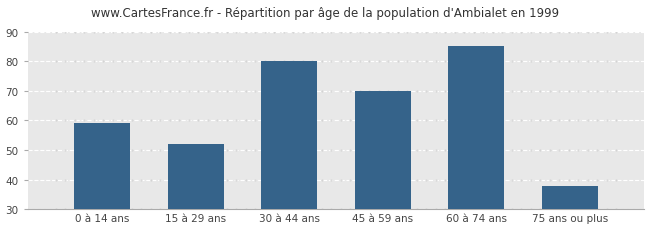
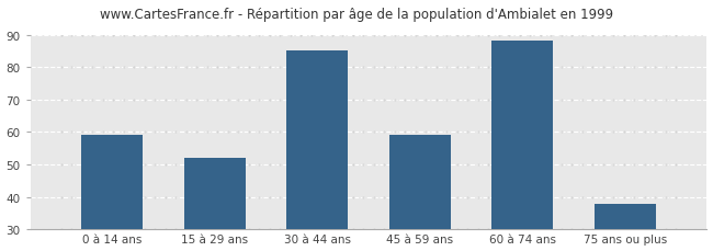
30 à 44 ans: 80 -> 85
45 à 59 ans: 70 -> 59
60 à 74 ans: 85 -> 88
